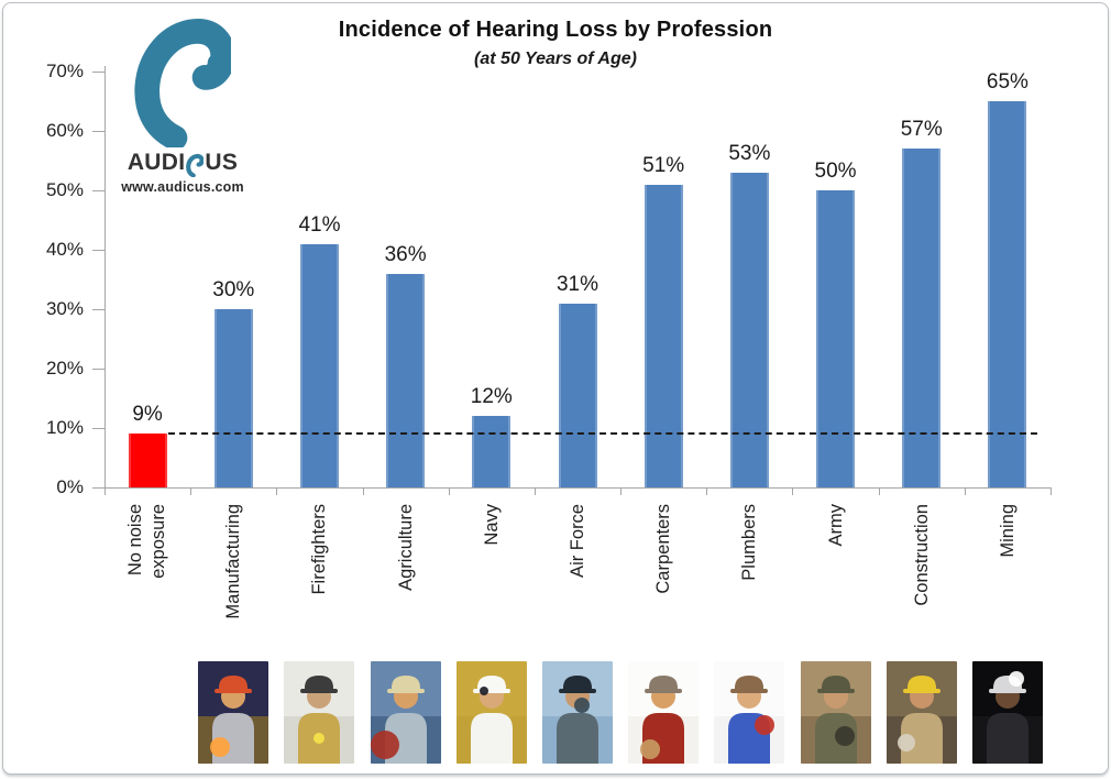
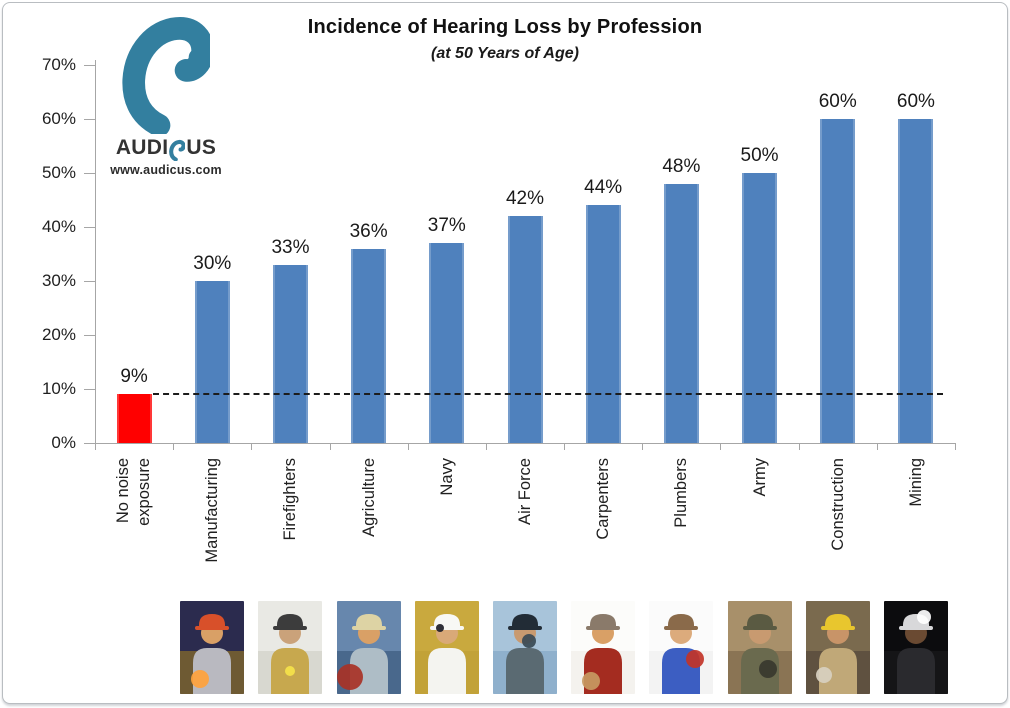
Firefighters: 41% -> 33%
Navy: 12% -> 37%
Air Force: 31% -> 42%
Carpenters: 51% -> 44%
Plumbers: 53% -> 48%
Construction: 57% -> 60%
Mining: 65% -> 60%
